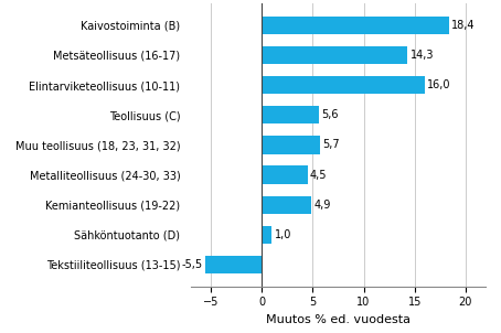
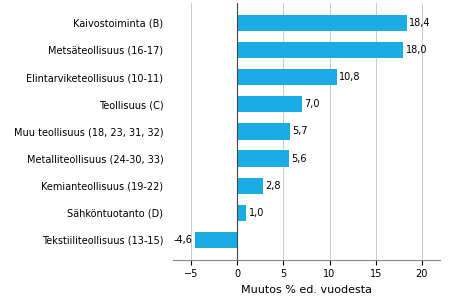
Metsäteollisuus (16-17): 14,3 -> 18,0
Elintarviketeollisuus (10-11): 16,0 -> 10,8
Teollisuus (C): 5,6 -> 7,0
Metalliteollisuus (24-30, 33): 4,5 -> 5,6
Kemianteollisuus (19-22): 4,9 -> 2,8
Tekstiiliteollisuus (13-15): -5,5 -> -4,6
